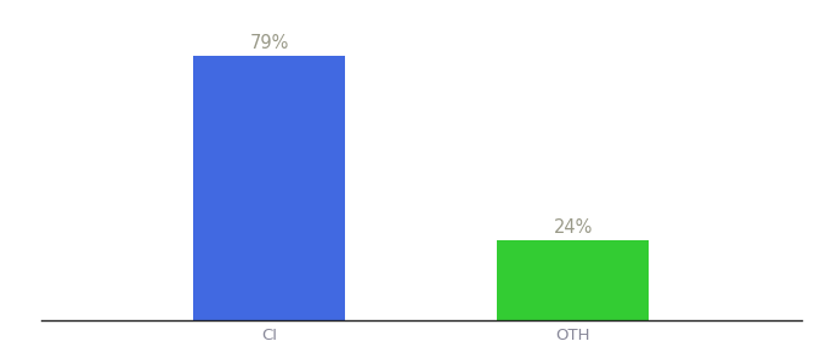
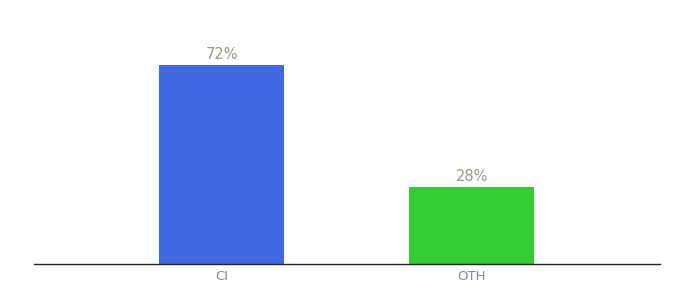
CI: 79% -> 72%
OTH: 24% -> 28%
